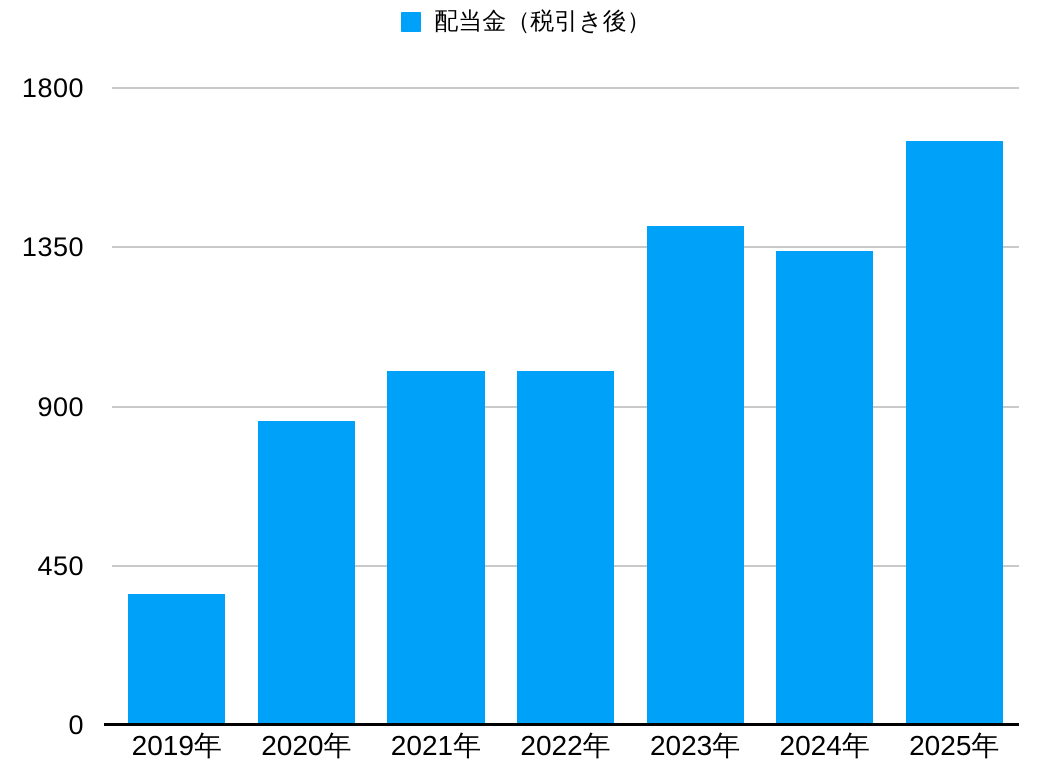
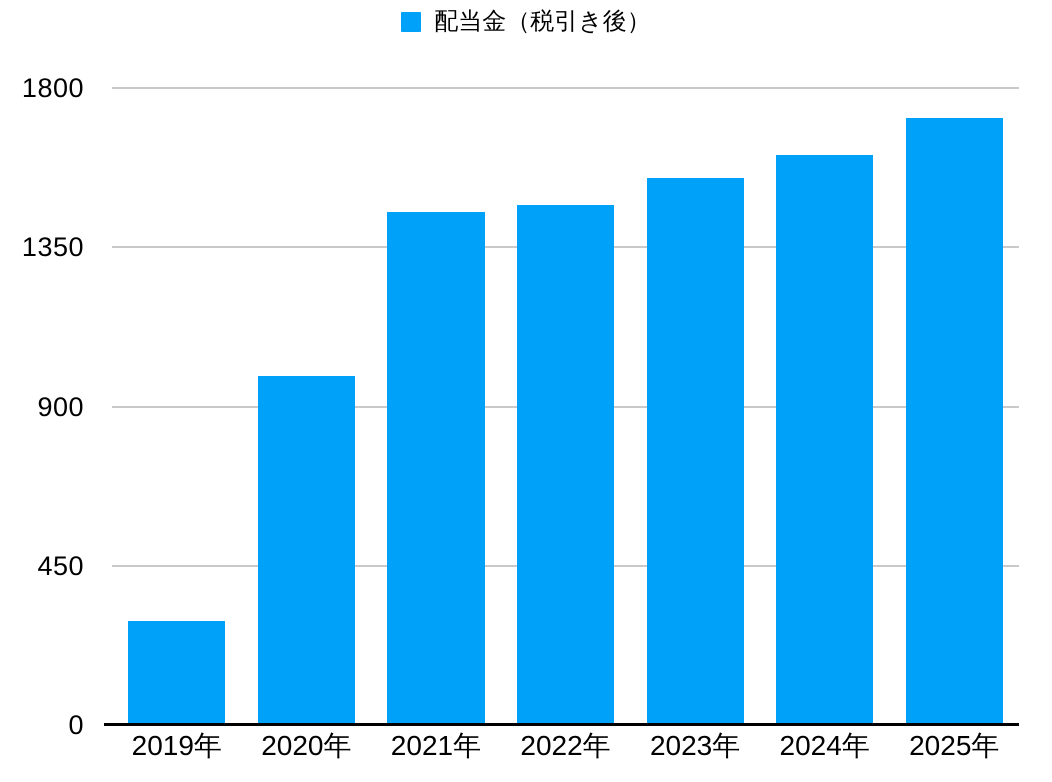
2019年: 370 -> 300
2020年: 860 -> 980
2021年: 1000 -> 1450
2022年: 1000 -> 1470
2023年: 1410 -> 1540
2024年: 1340 -> 1610
2025年: 1650 -> 1720
